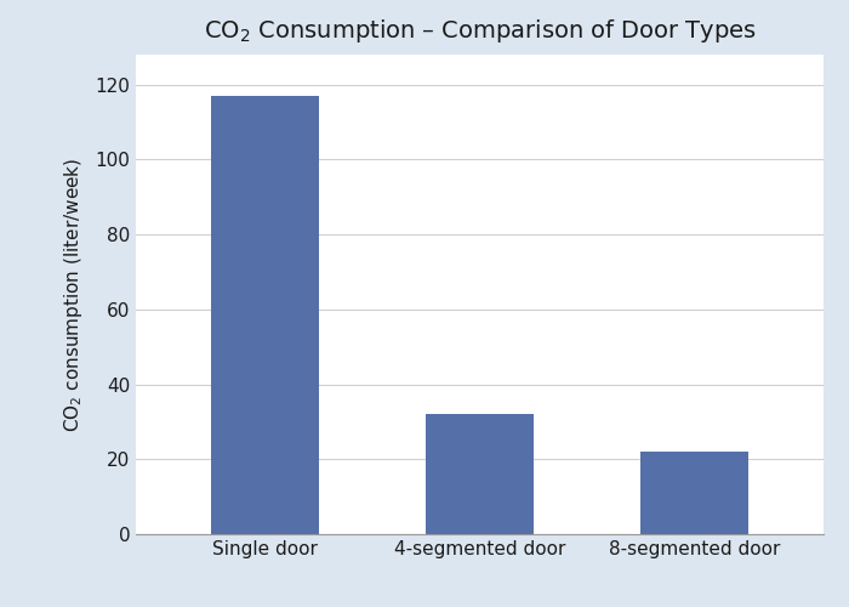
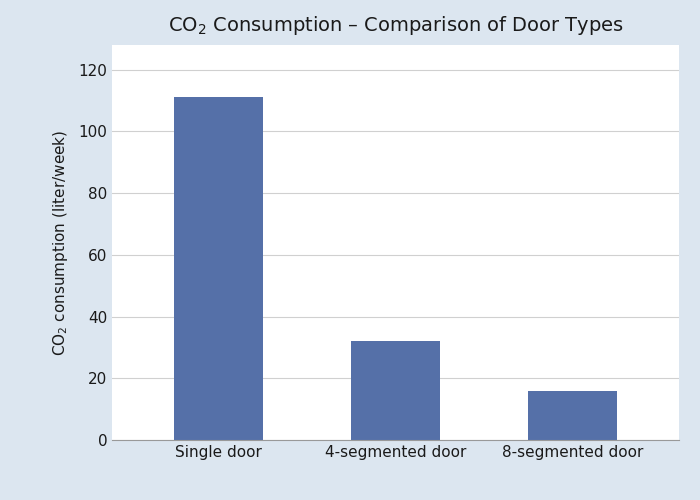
Single door: 117 -> 111
8-segmented door: 22 -> 16
